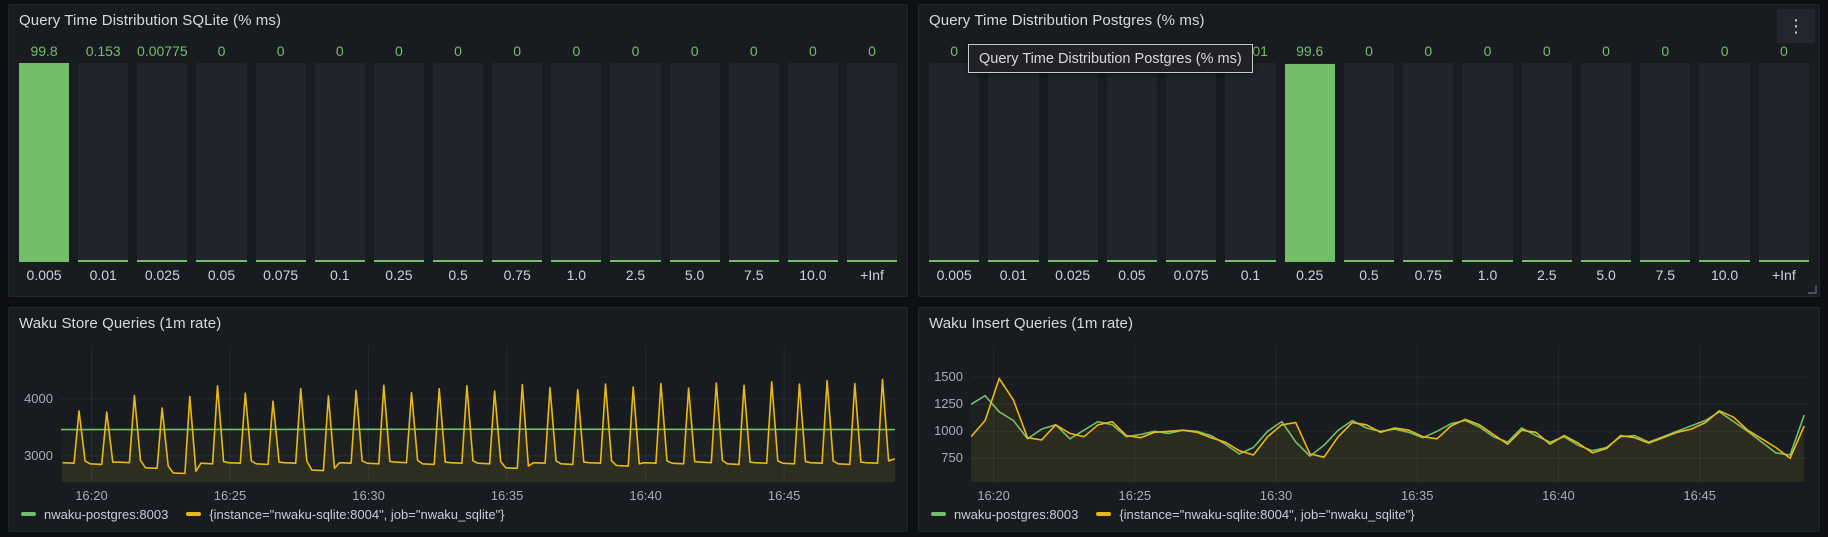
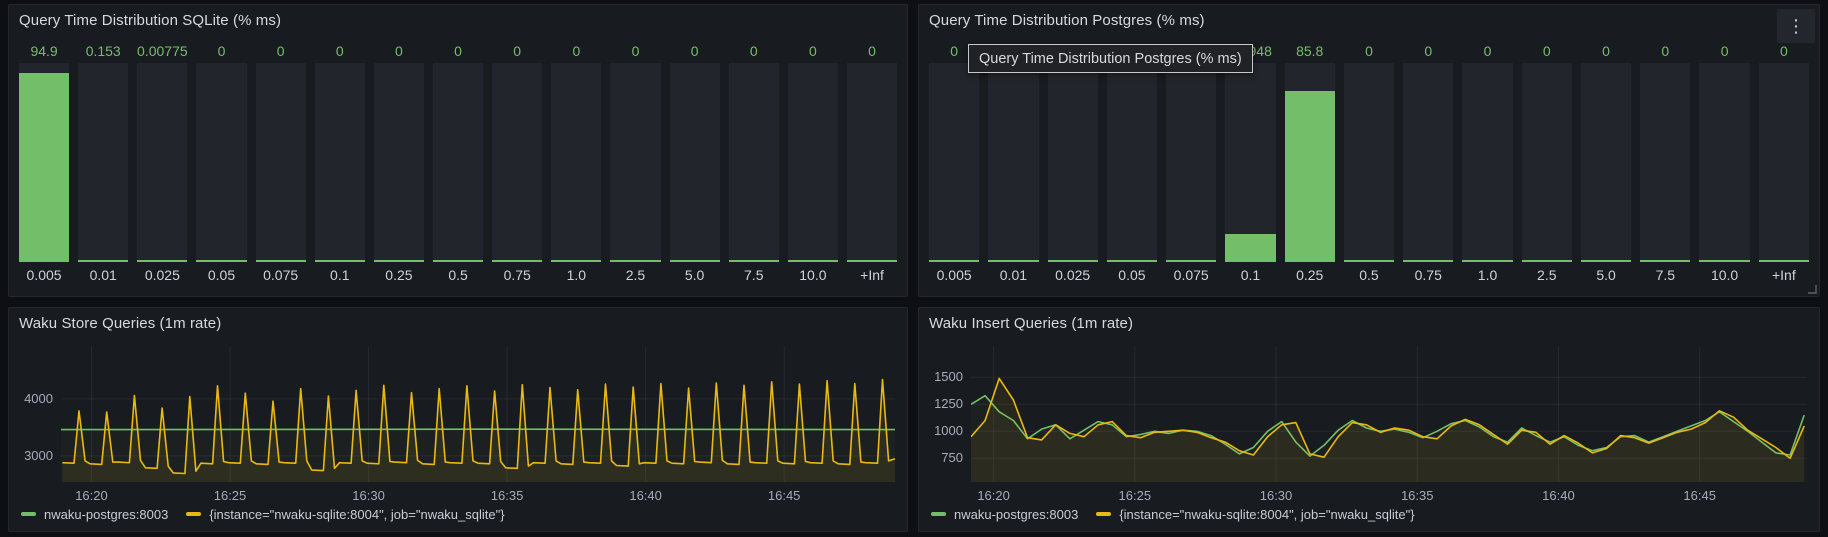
Query Time Distribution SQLite (% ms)/0.005: 99.8 -> 94.9
Query Time Distribution Postgres (% ms)/0.1: 0.401 -> 13.948
Query Time Distribution Postgres (% ms)/0.25: 99.6 -> 85.8
